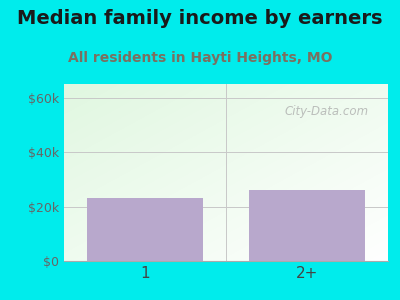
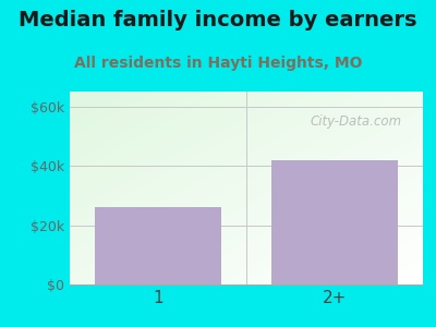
1: $23k -> $26k
2+: $26k -> $42k
